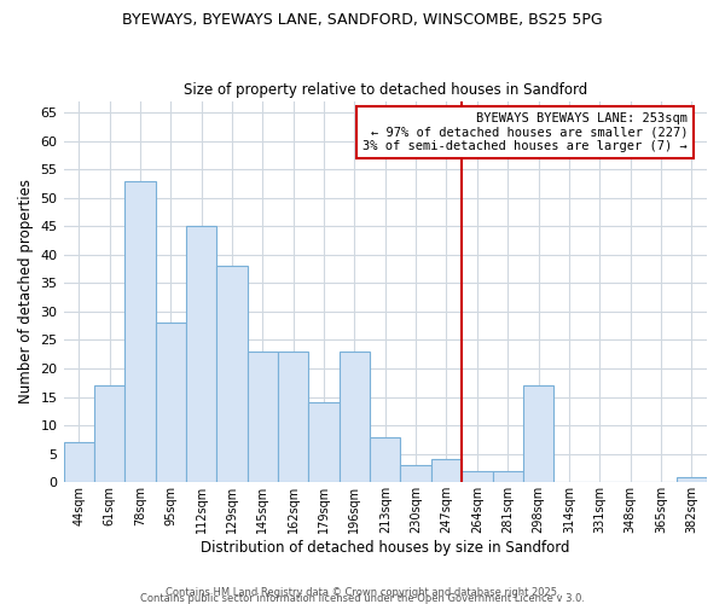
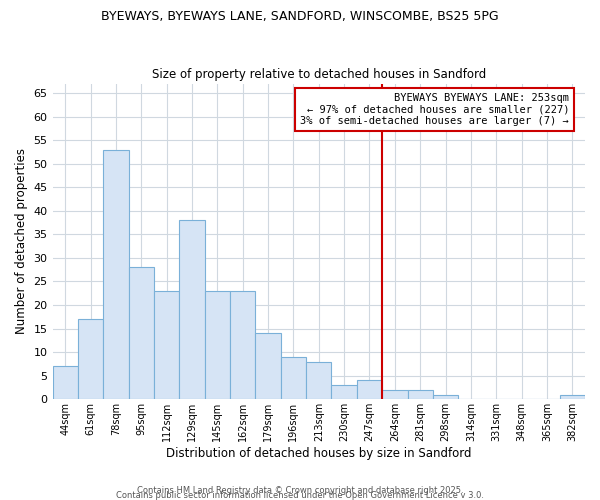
112sqm: 45 -> 23
196sqm: 23 -> 9
298sqm: 17 -> 1
